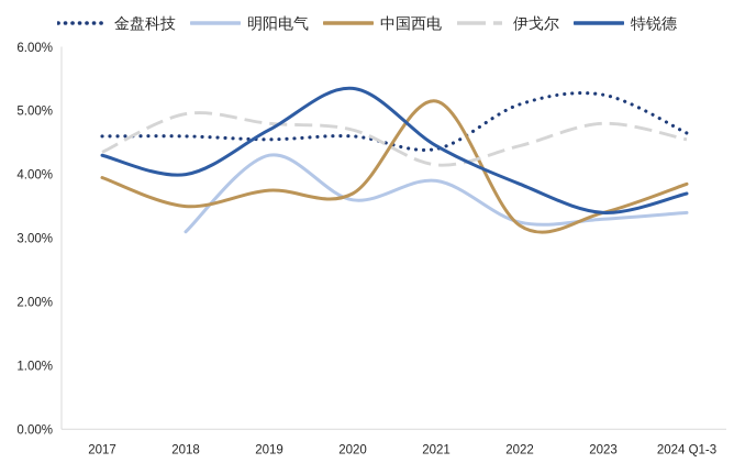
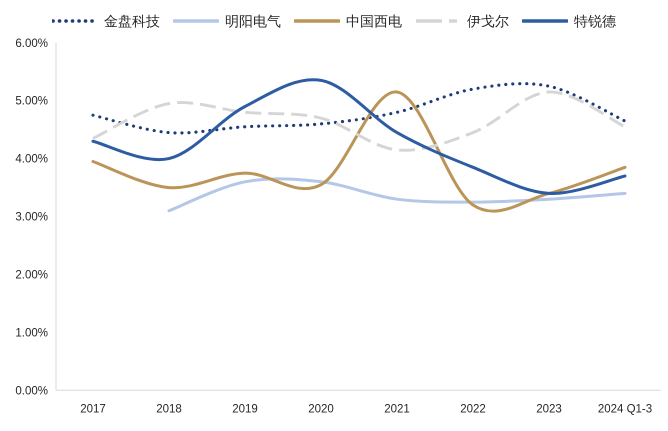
金盘科技/2017: 4.6% -> 4.8%
金盘科技/2018: 4.6% -> 4.5%
明阳电气/2019: 4.3% -> 3.6%
特锐德/2019: 4.7% -> 4.9%
中国西电/2020: 3.7% -> 3.5%
金盘科技/2021: 4.4% -> 4.8%
明阳电气/2021: 3.9% -> 3.3%
金盘科技/2022: 5.1% -> 5.2%
伊戈尔/2023: 4.8% -> 5.2%
